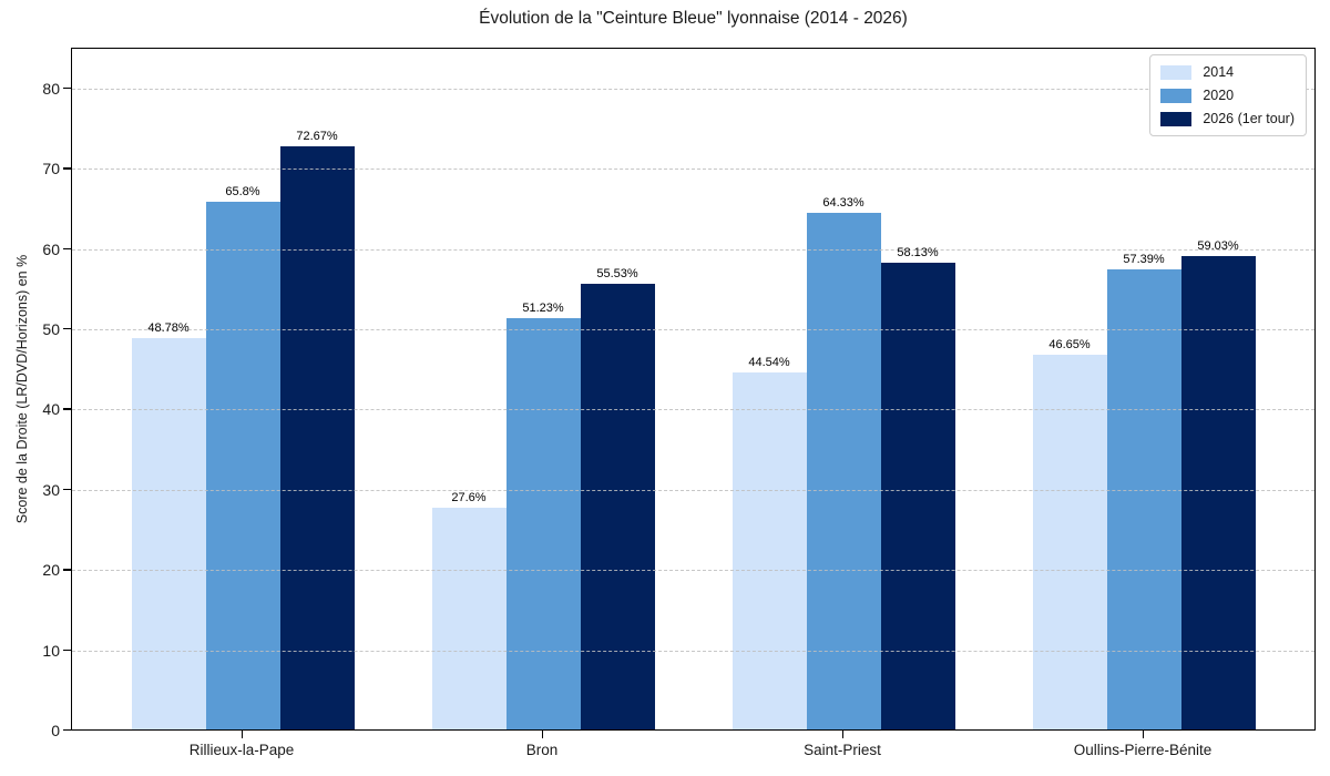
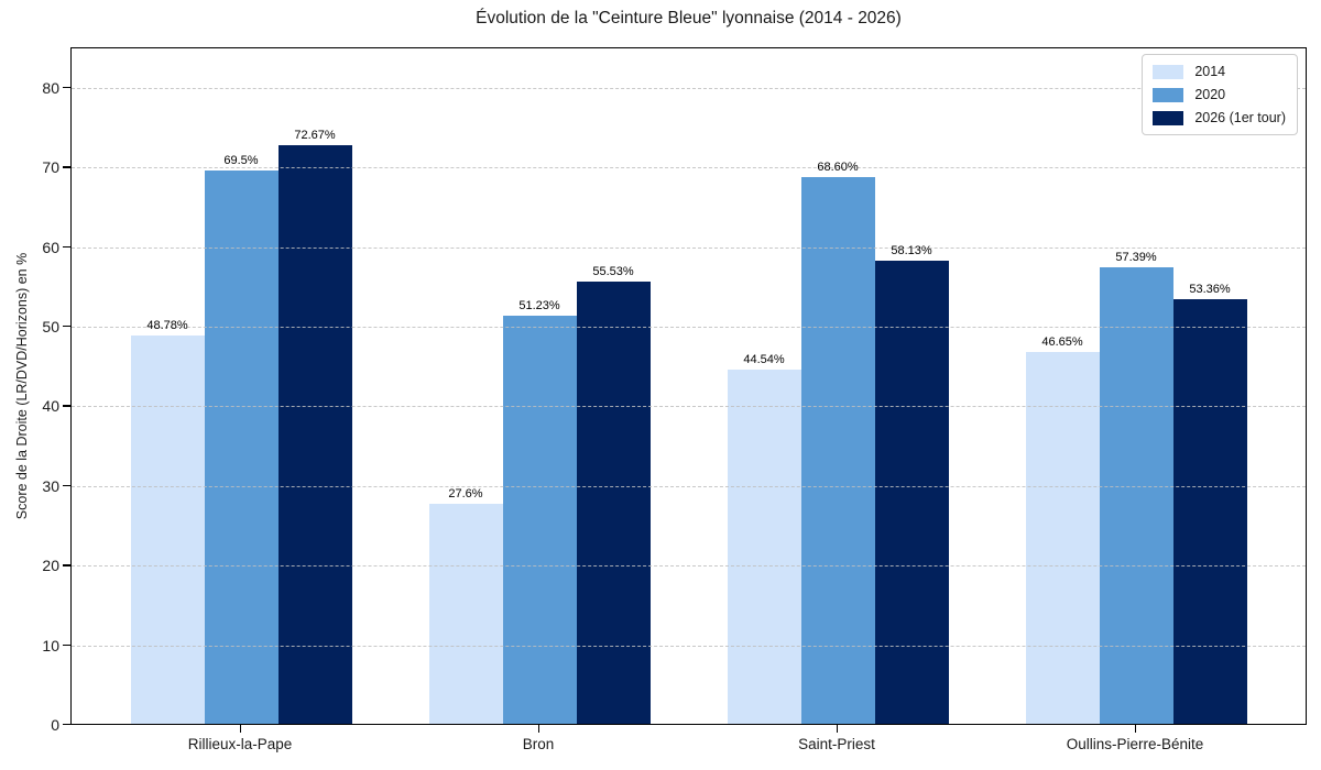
2020/Rillieux-la-Pape: 65.8% -> 69.5%
2020/Saint-Priest: 64.33% -> 68.60%
2026 (1er tour)/Oullins-Pierre-Bénite: 59.03% -> 53.36%
